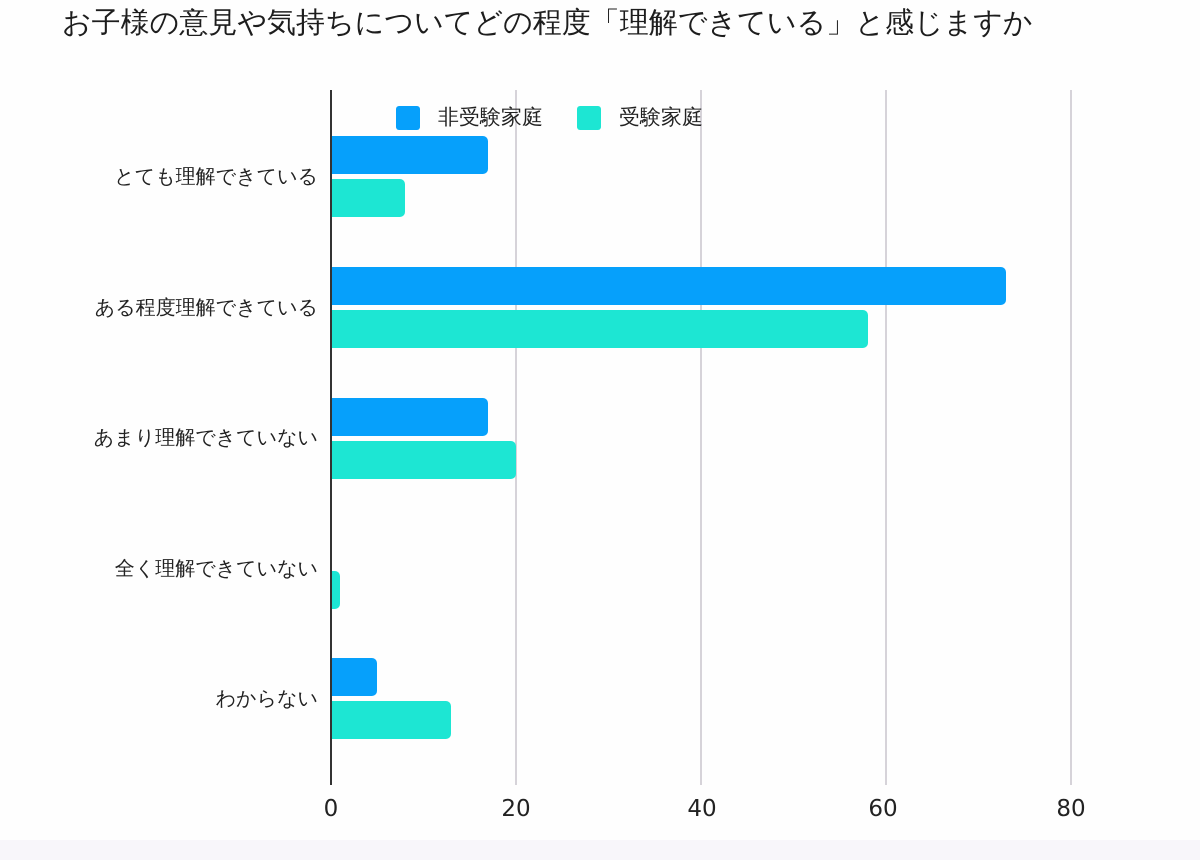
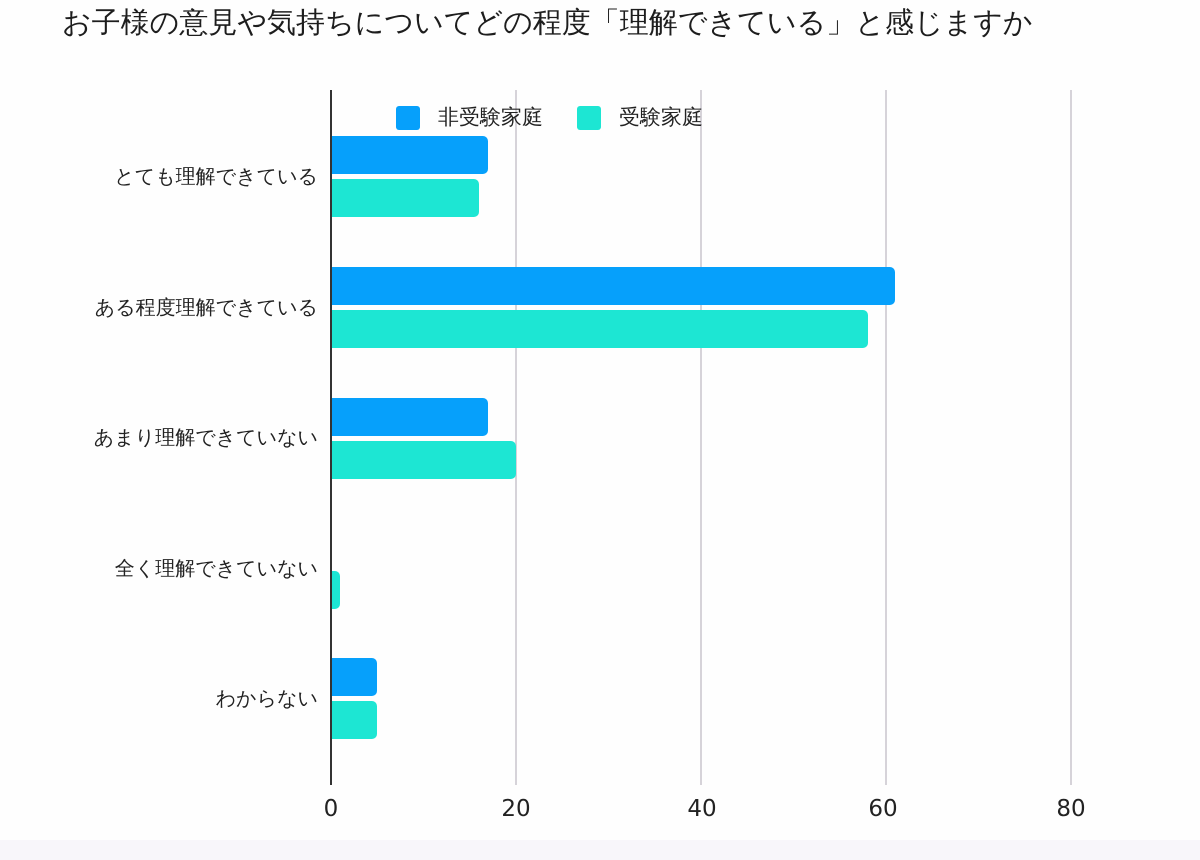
受験家庭/とても理解できている: 8 -> 16
非受験家庭/ある程度理解できている: 73 -> 61
受験家庭/わからない: 13 -> 5
